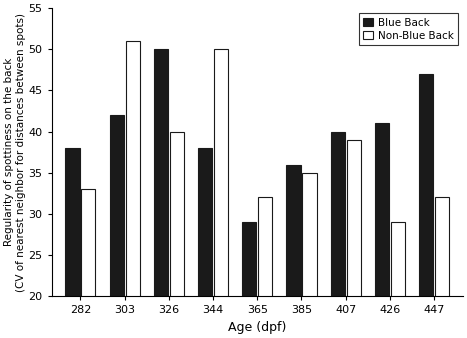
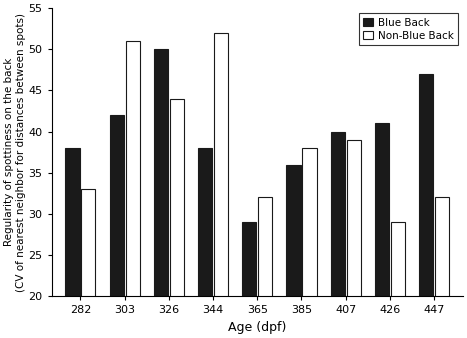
Non-Blue Back/326: 40 -> 44
Non-Blue Back/344: 50 -> 52
Non-Blue Back/385: 35 -> 38
